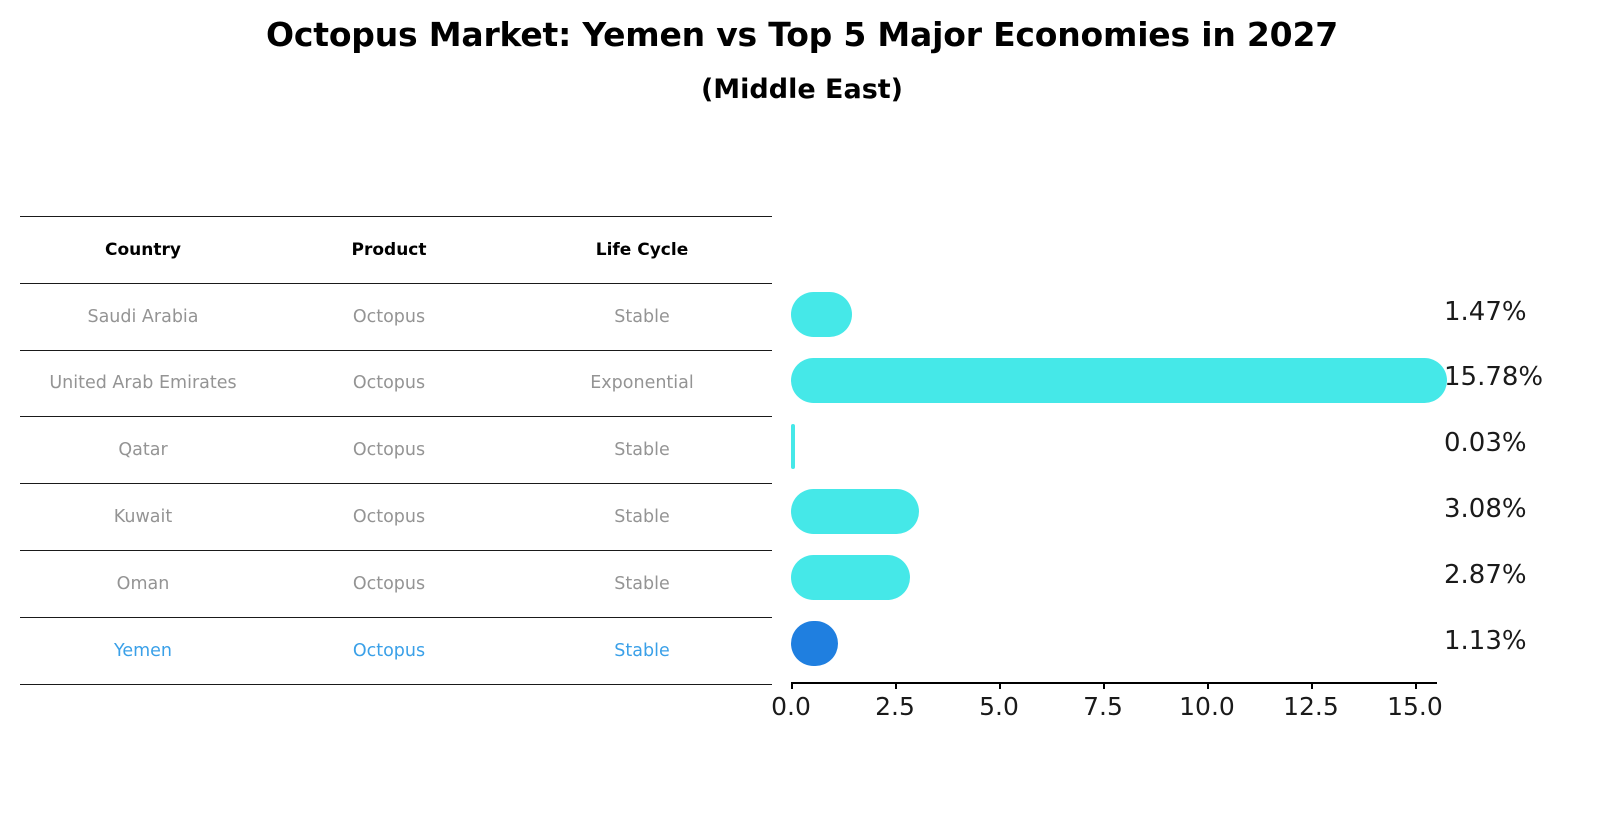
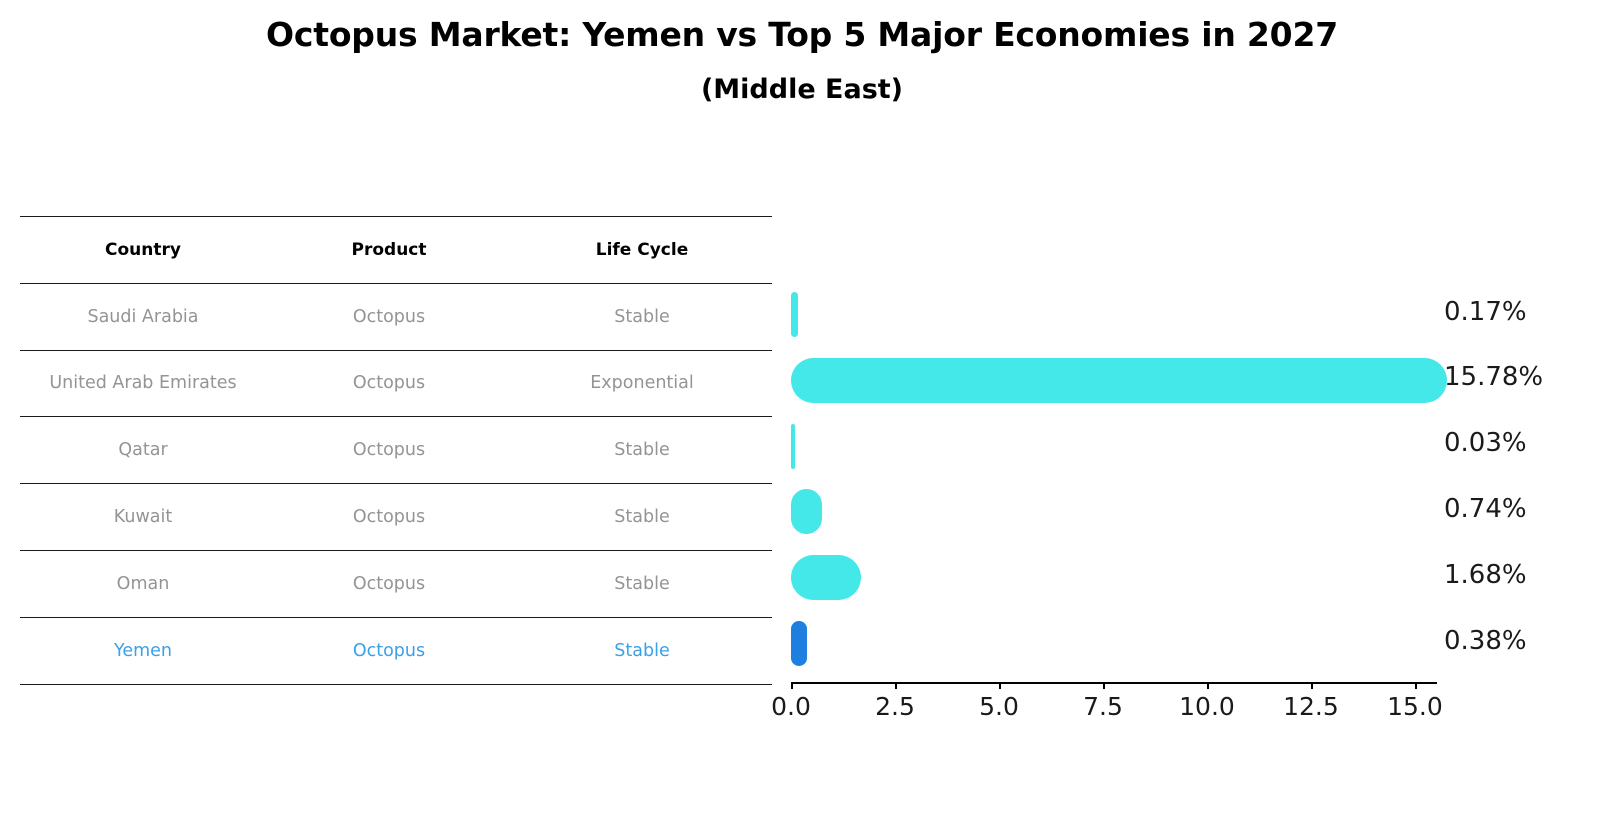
Saudi Arabia: 1.47% -> 0.17%
Kuwait: 3.08% -> 0.74%
Oman: 2.87% -> 1.68%
Yemen: 1.13% -> 0.38%
